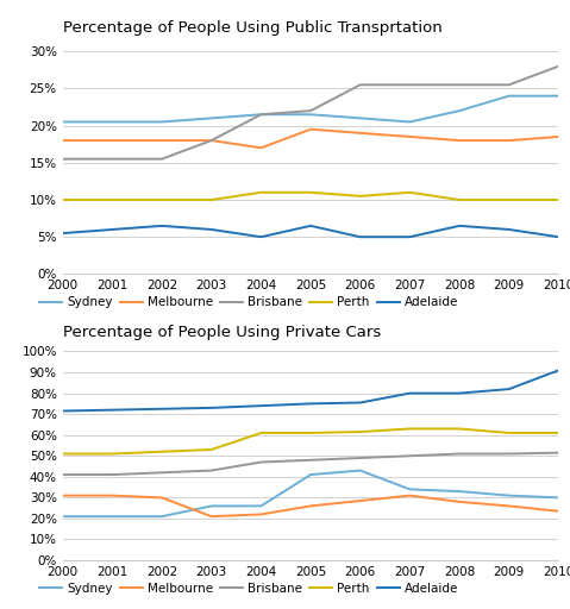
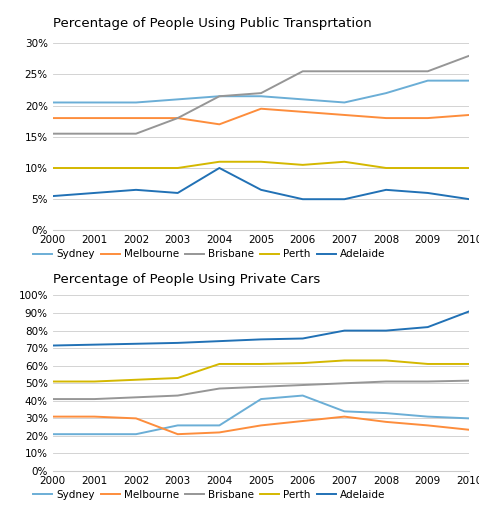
Percentage of People Using Public Transprtation/Adelaide/2004: 5.0% -> 10.0%
